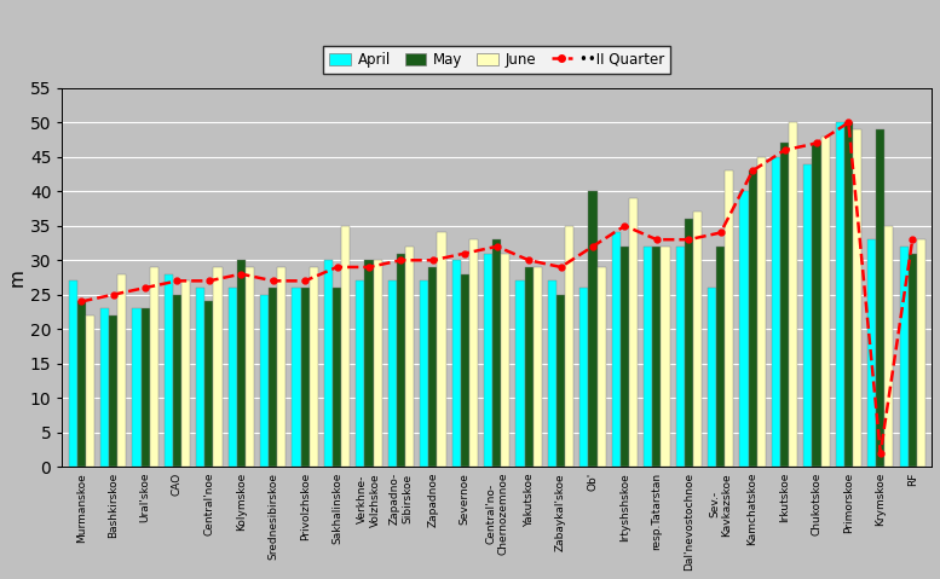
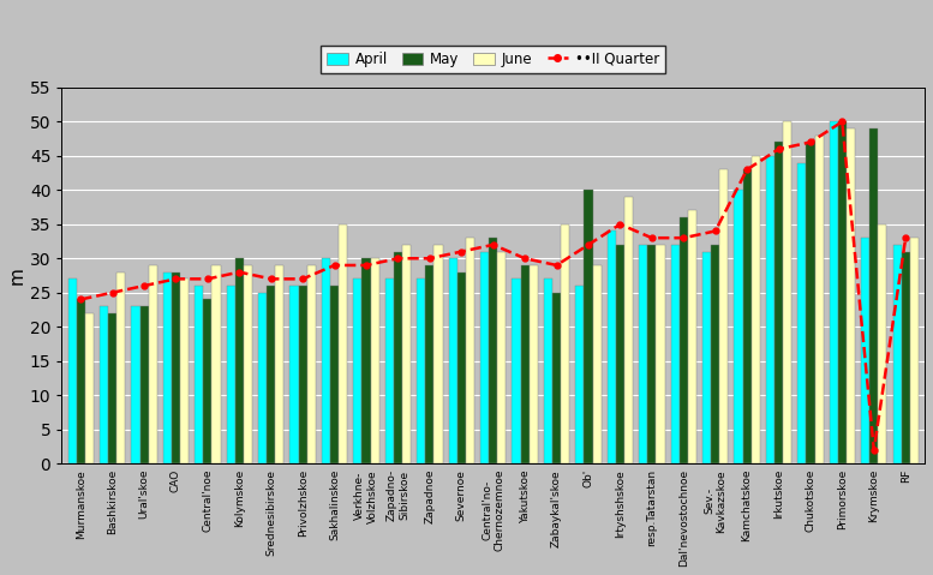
May/CAO: 25 -> 28
June/Zapadnoe: 34 -> 32
April/Sev.- Kavkazskoe: 26 -> 31
